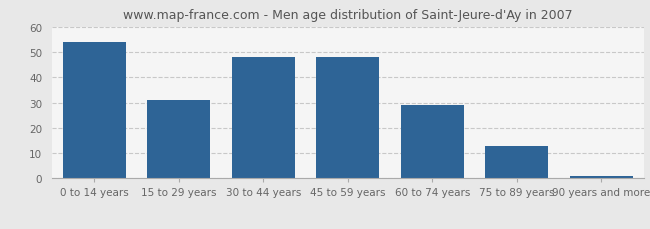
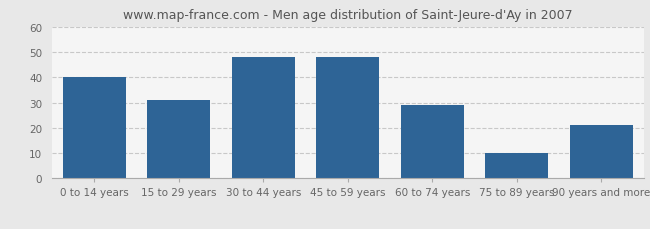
0 to 14 years: 54 -> 40
75 to 89 years: 13 -> 10
90 years and more: 1 -> 21
